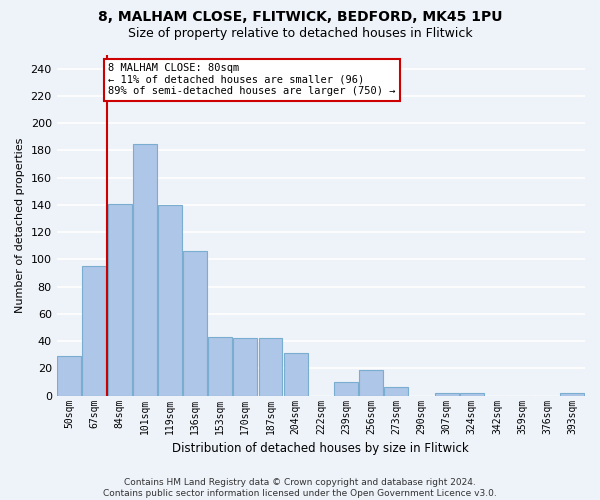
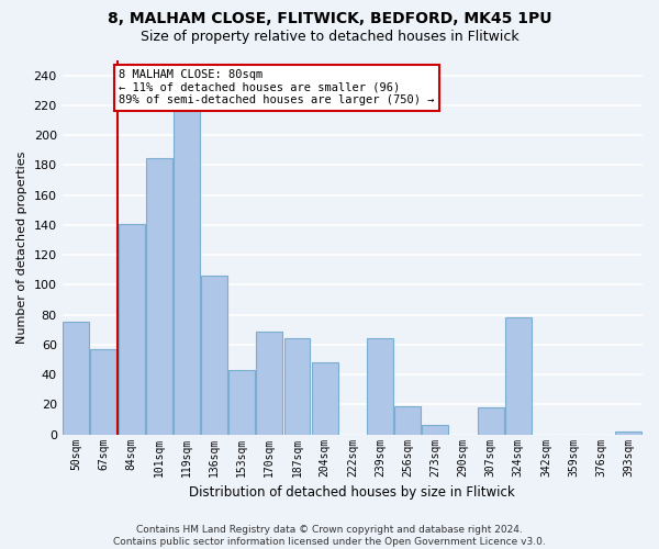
50sqm: 29 -> 75
67sqm: 95 -> 57
119sqm: 140 -> 217
170sqm: 42 -> 69
187sqm: 42 -> 64
204sqm: 31 -> 48
239sqm: 10 -> 64
307sqm: 2 -> 18
324sqm: 2 -> 78
